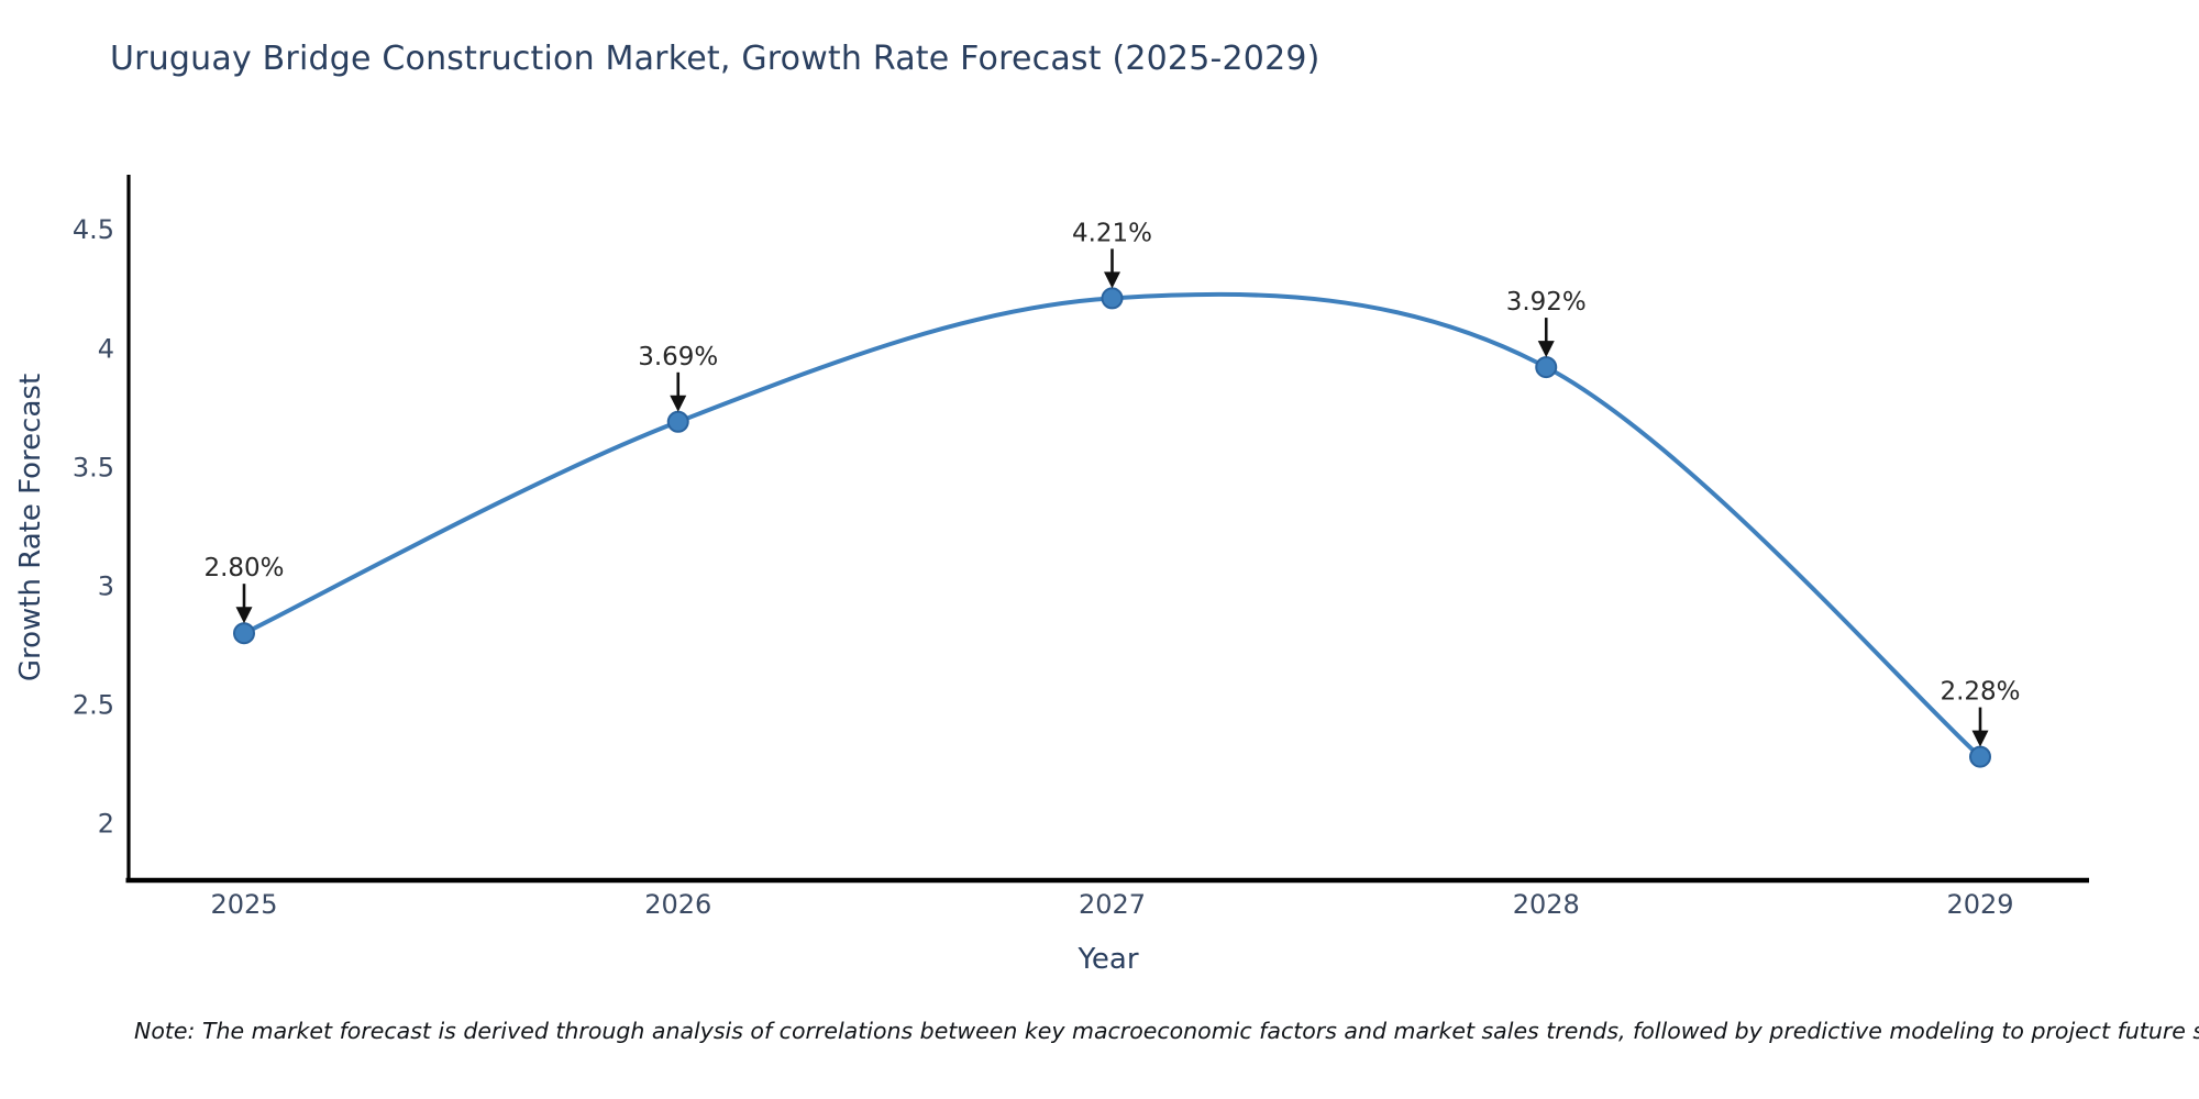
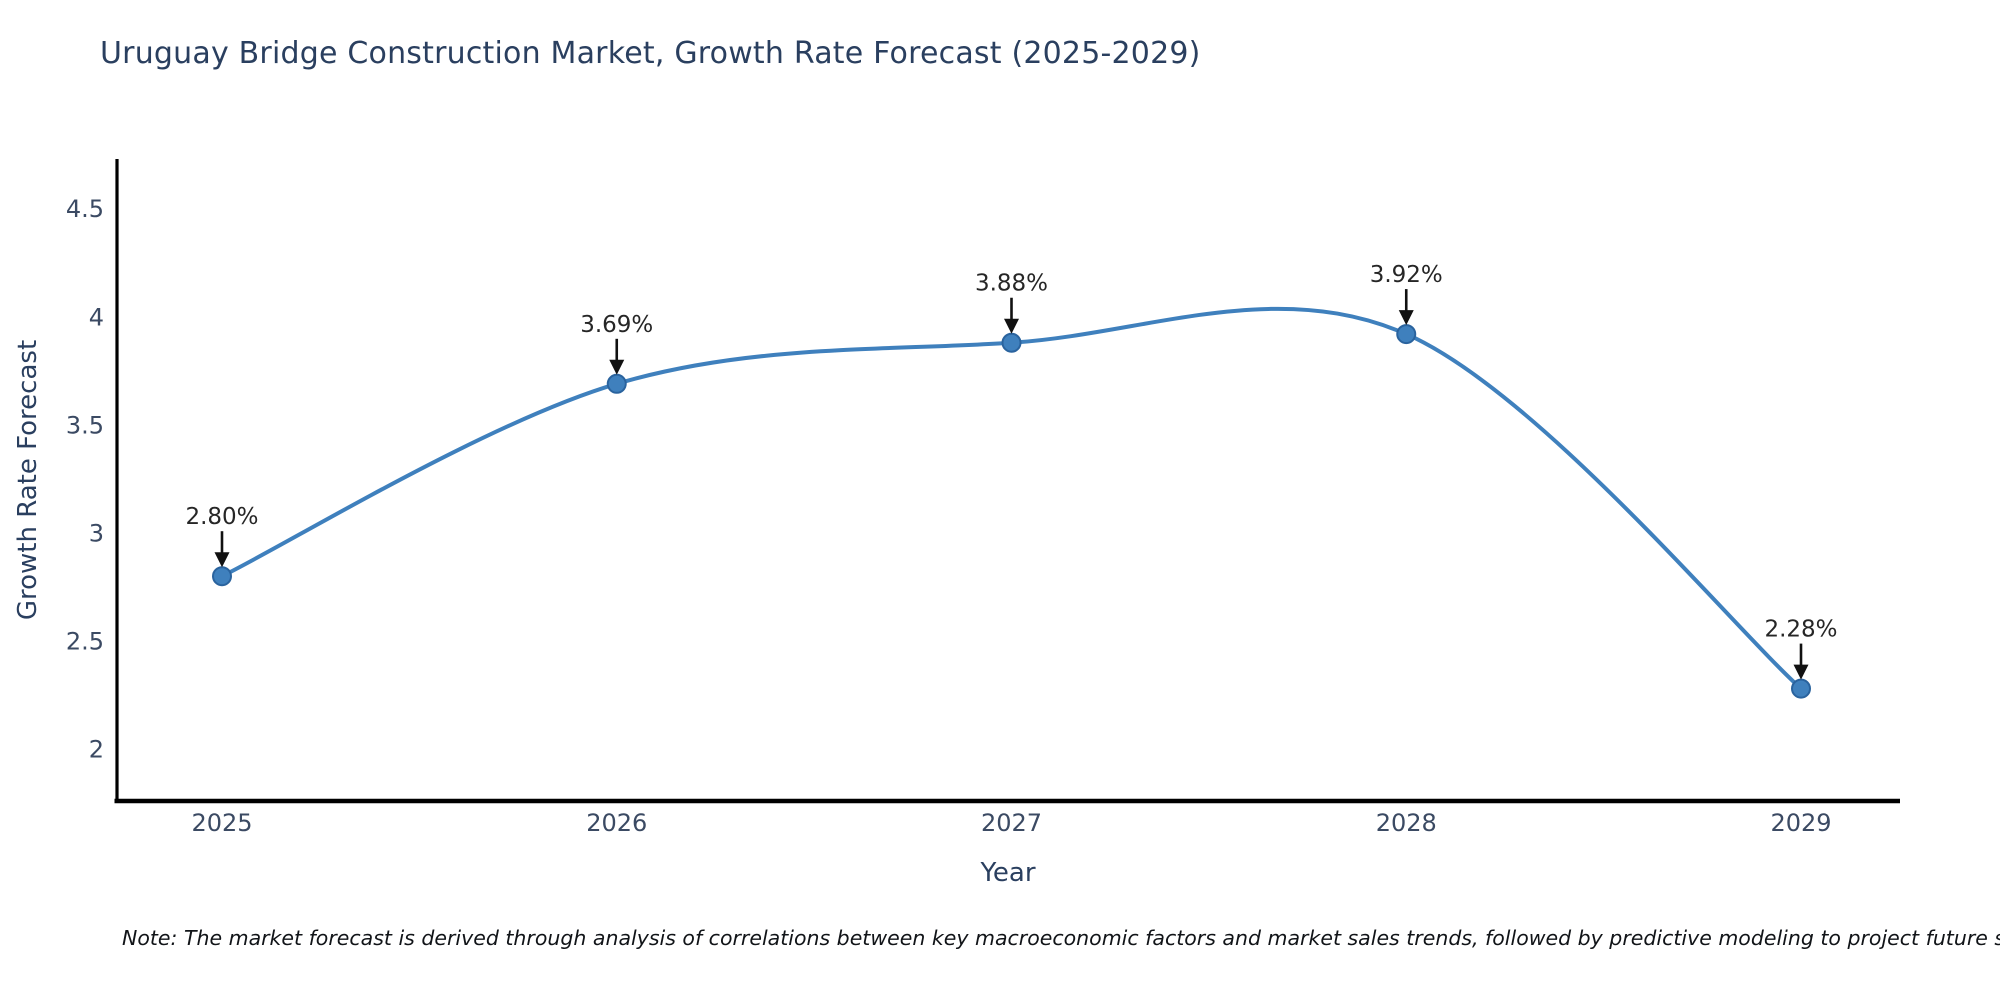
2027: 4.21% -> 3.88%
